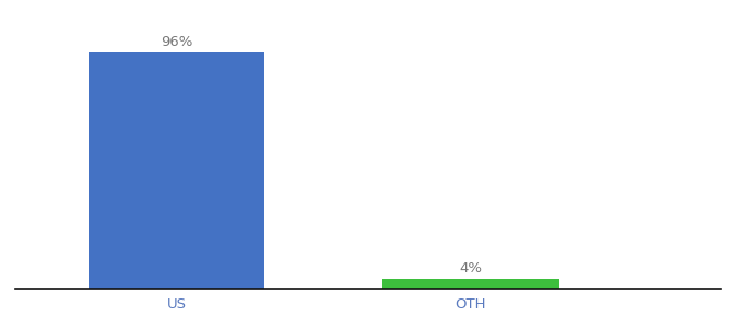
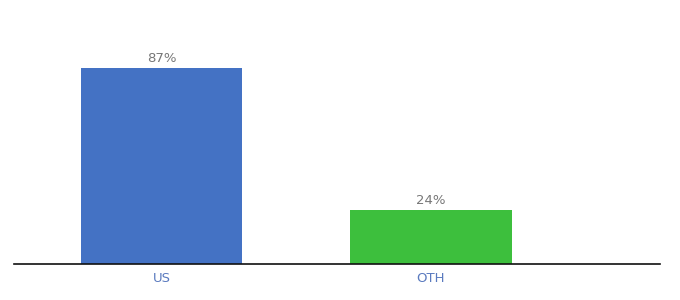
US: 96% -> 87%
OTH: 4% -> 24%
